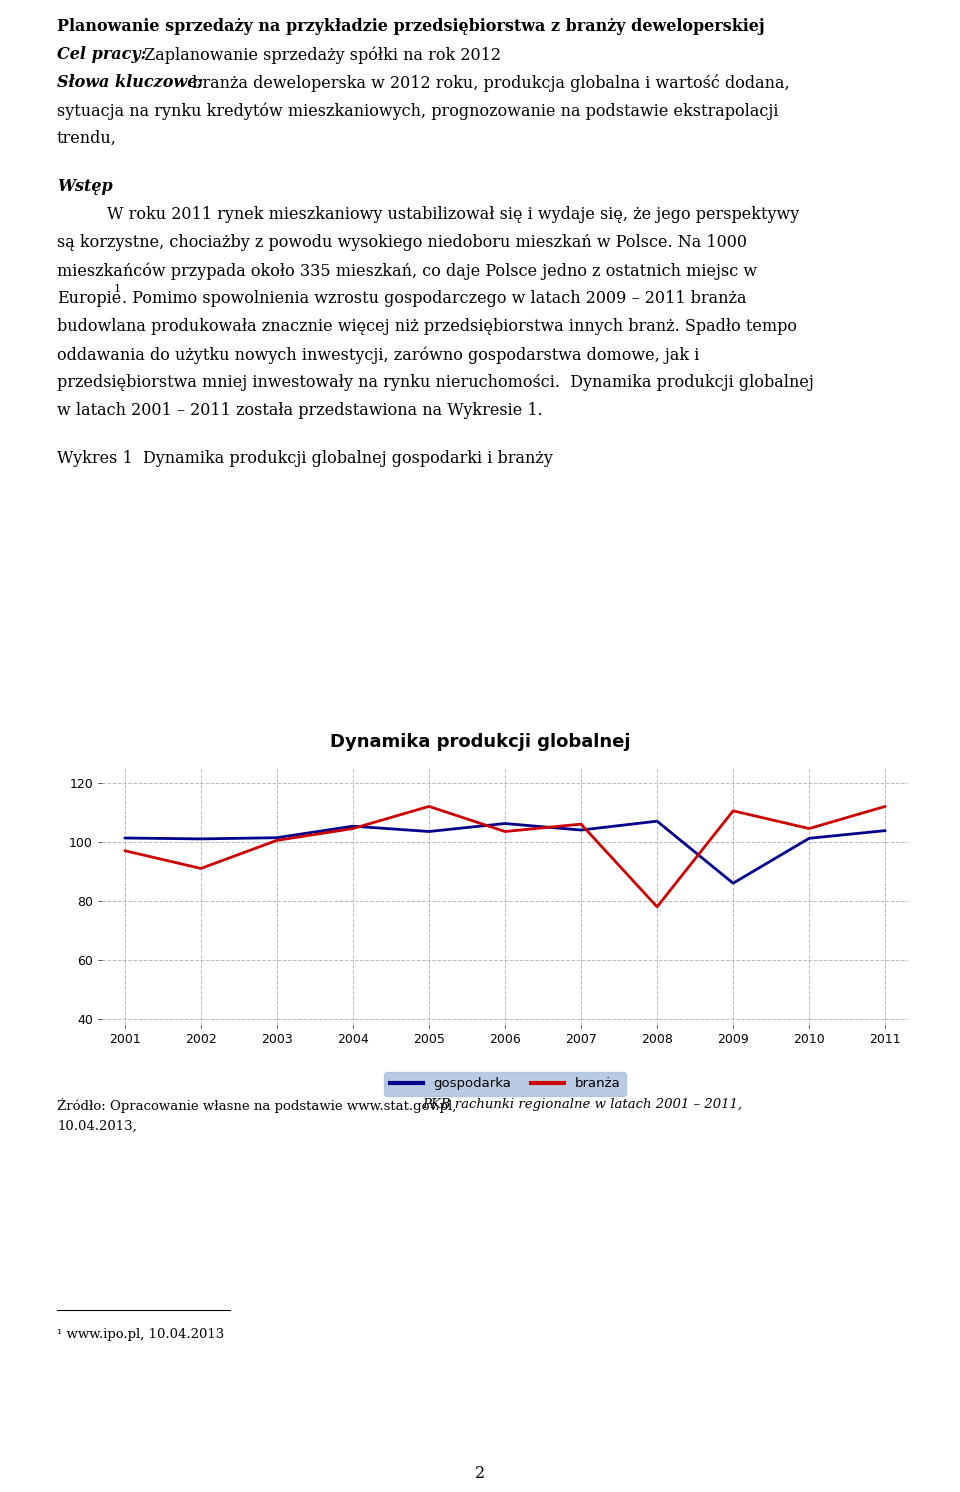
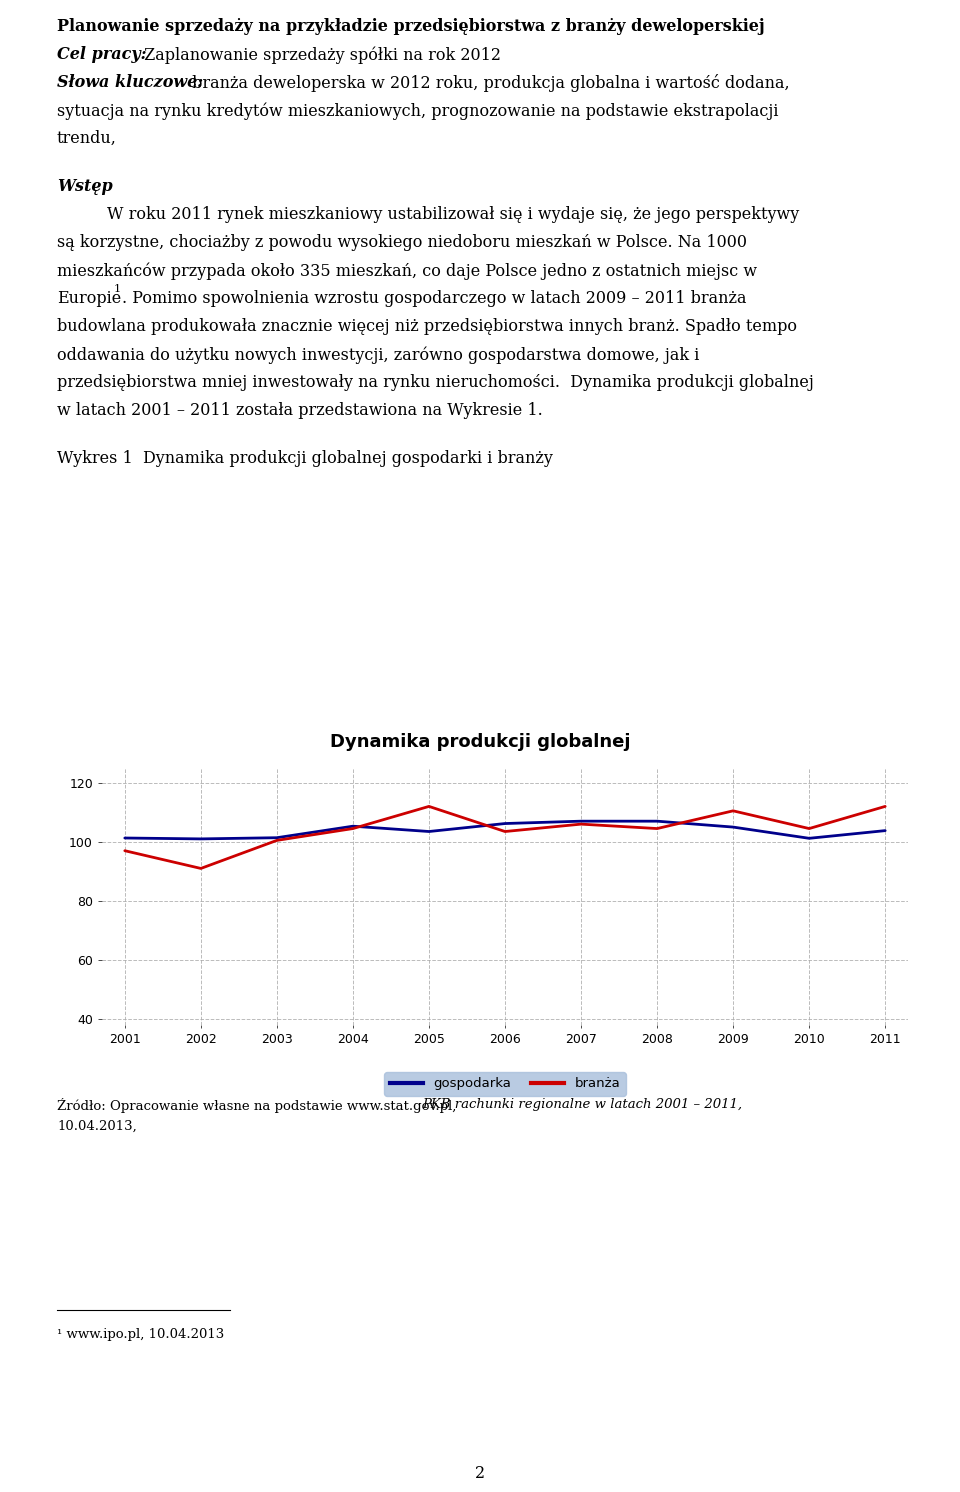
gospodarka/2007: 104.0 -> 107.0
branża/2008: 78.0 -> 104.5
gospodarka/2009: 86.0 -> 105.0
